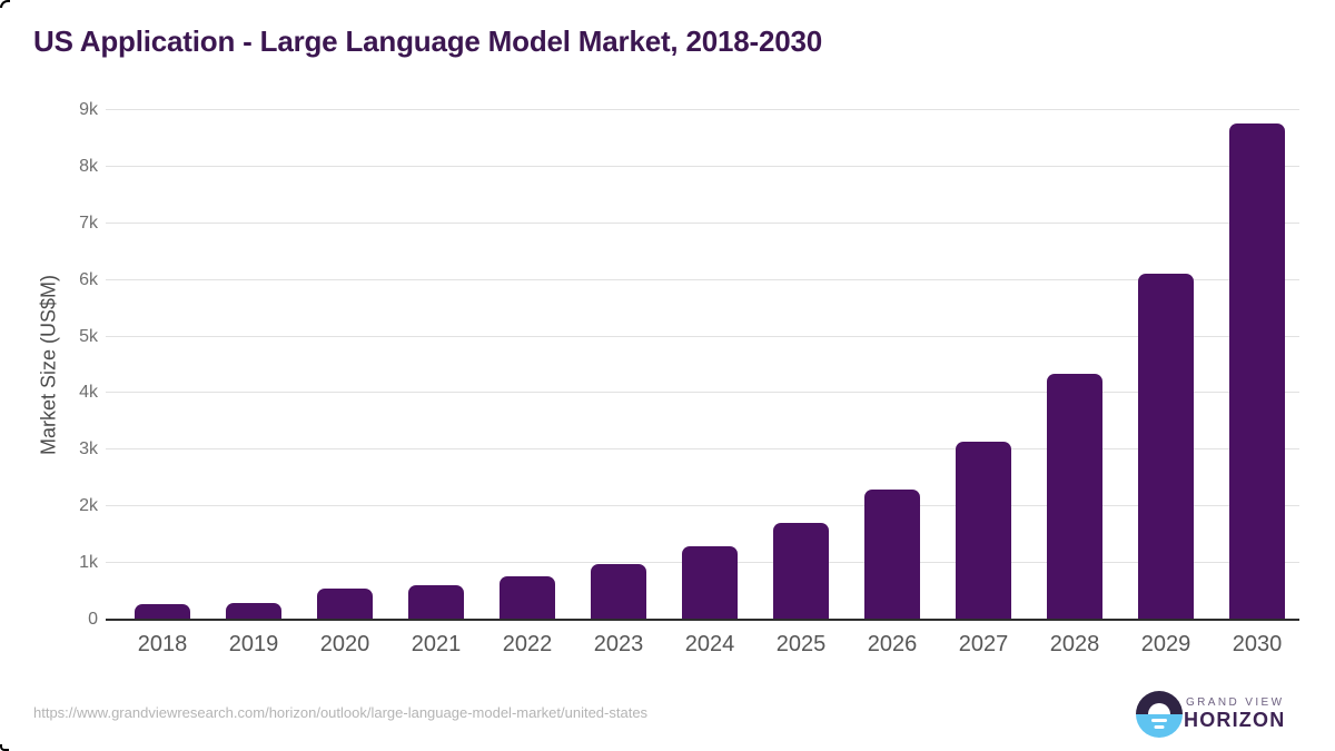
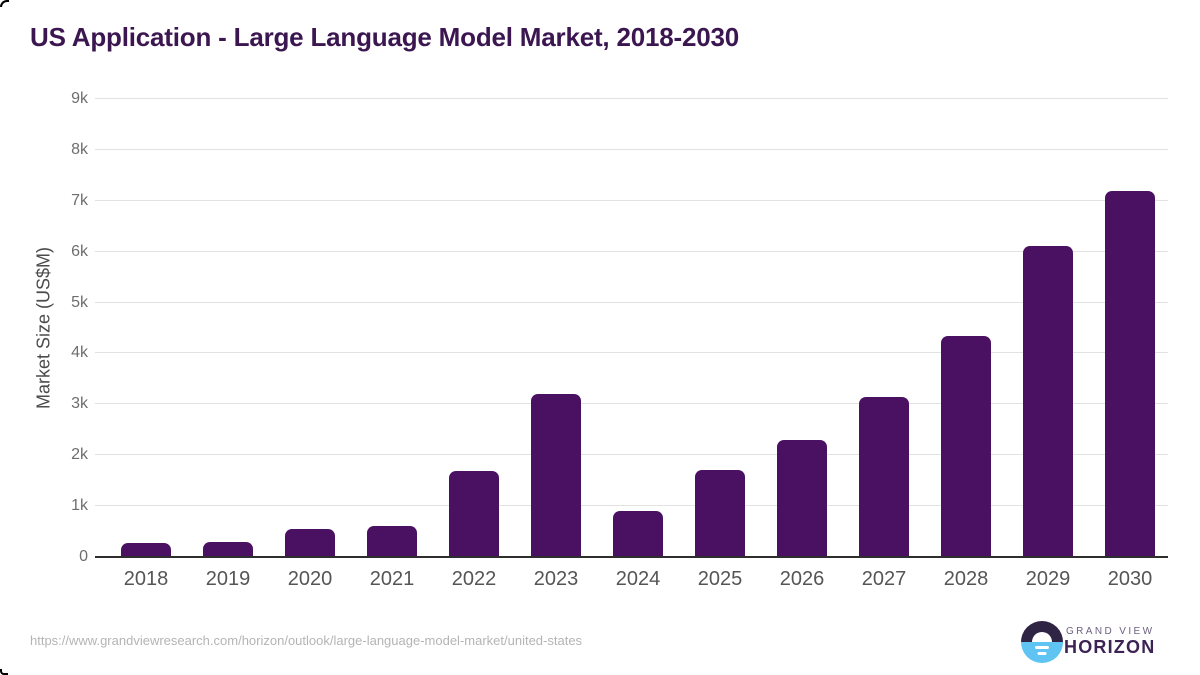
2022: 0.8k -> 1.7k
2023: 1.0k -> 3.2k
2024: 1.3k -> 0.9k
2030: 8.8k -> 7.2k
